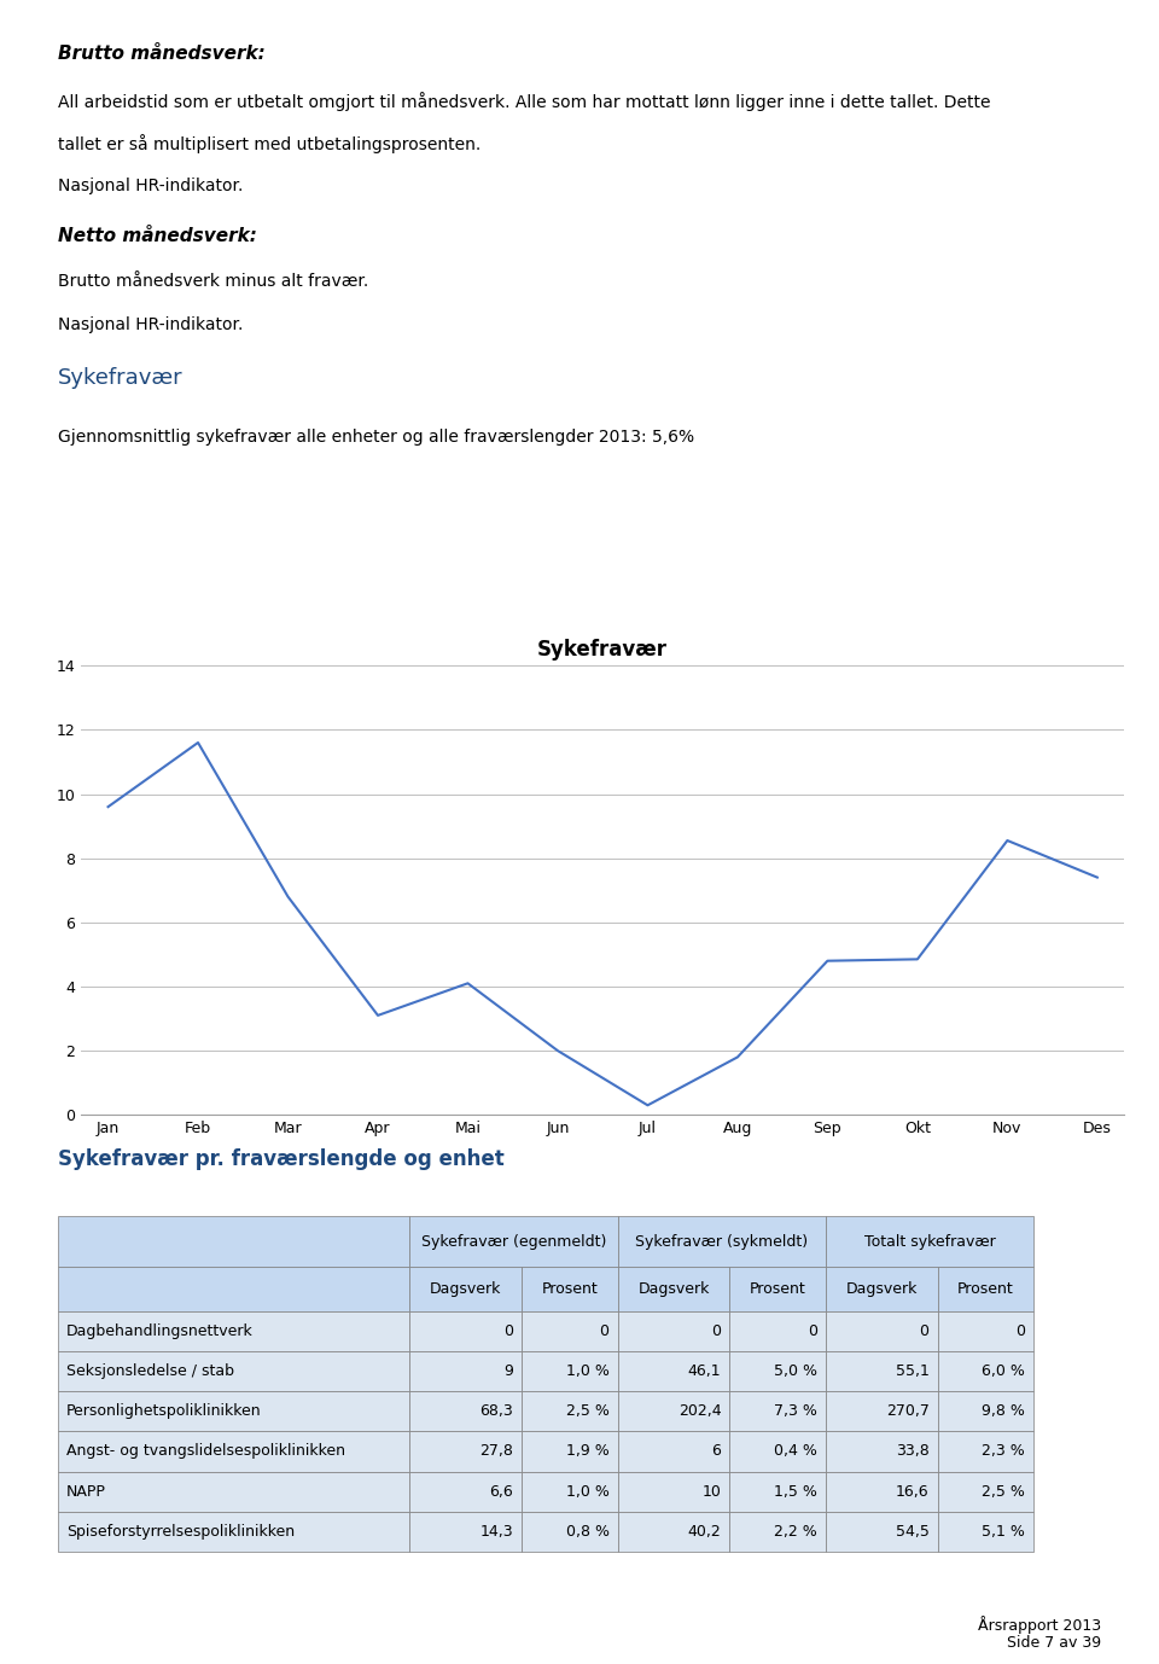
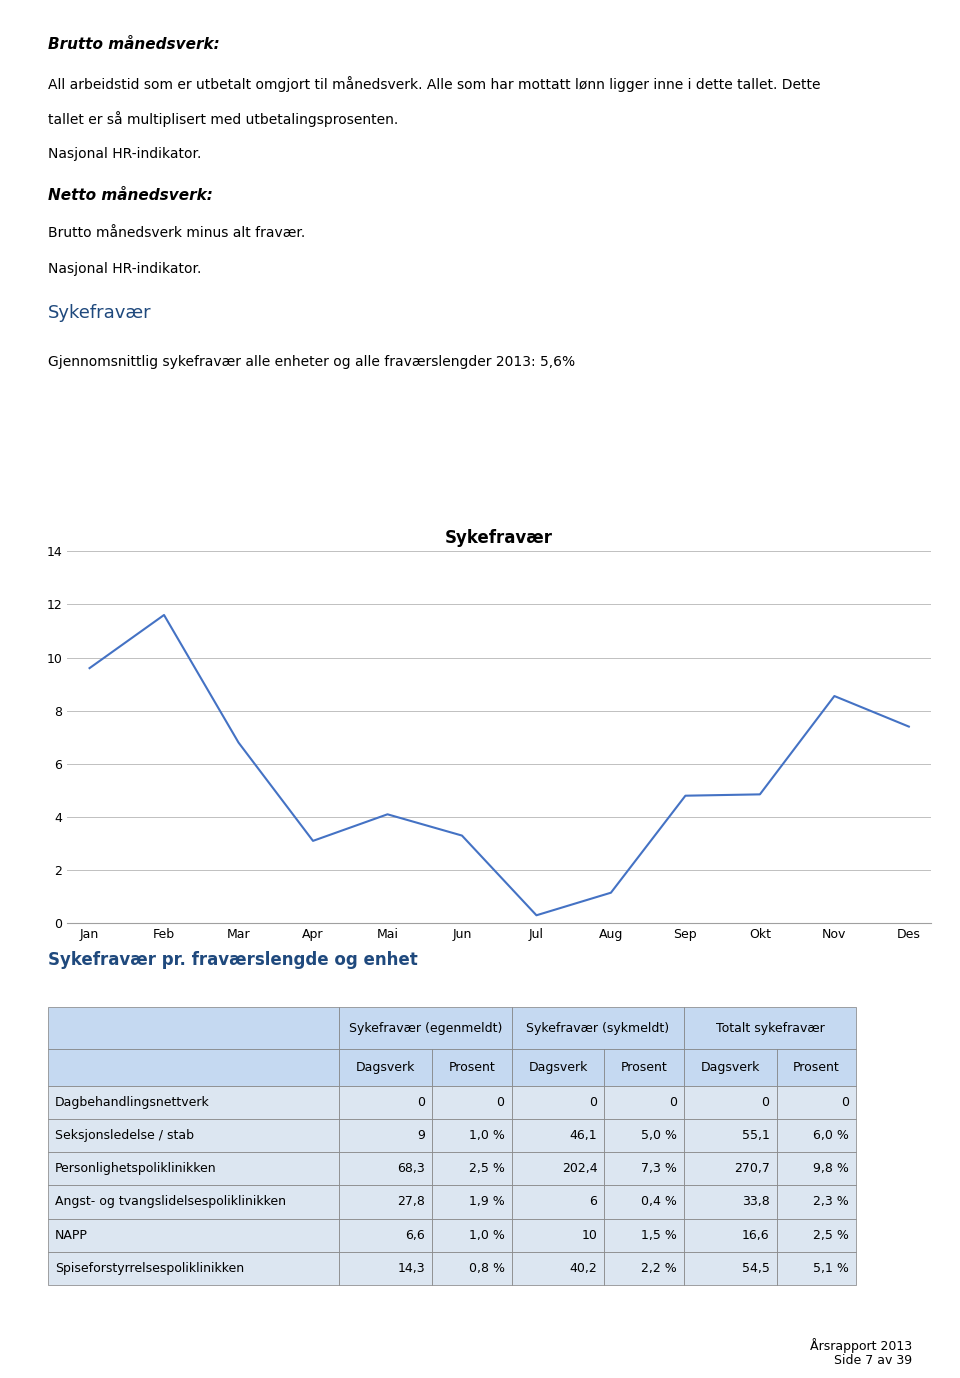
Jun: 2.00 -> 3.30
Aug: 1.80 -> 1.15
